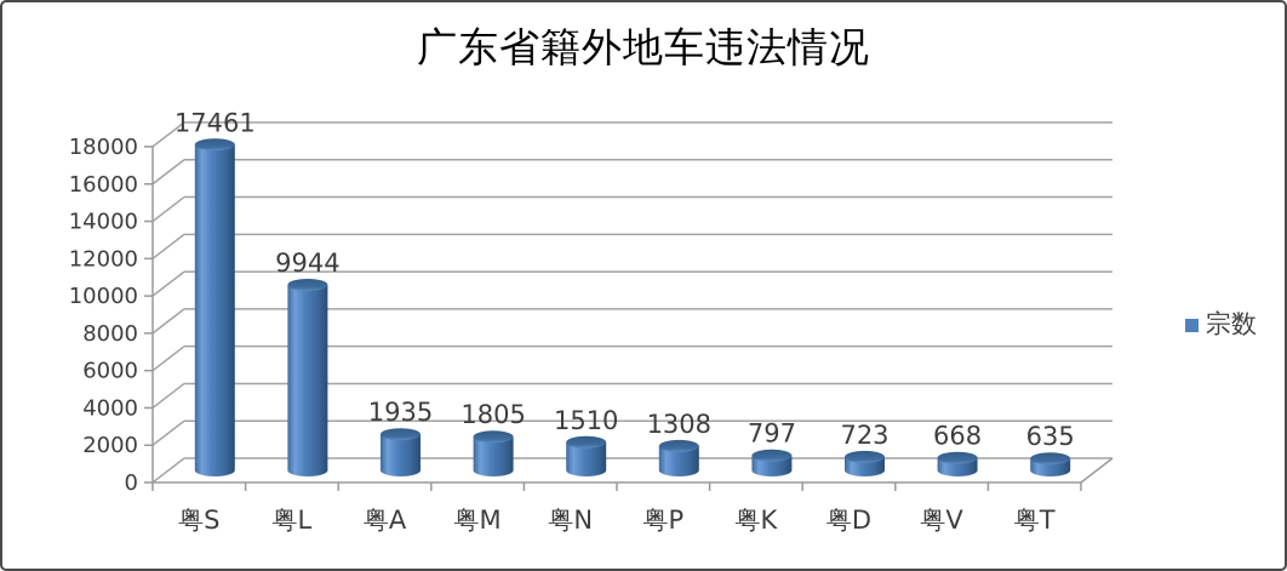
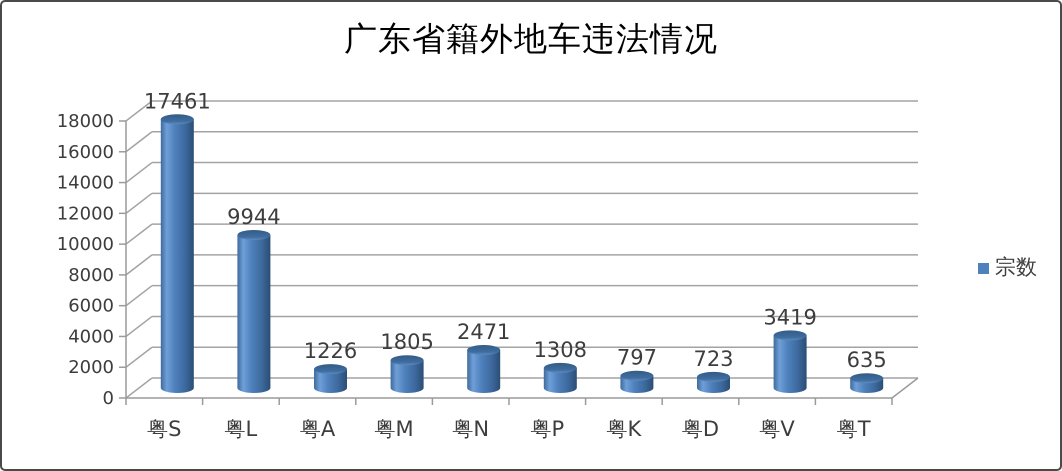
粤A: 1935 -> 1226
粤N: 1510 -> 2471
粤V: 668 -> 3419
